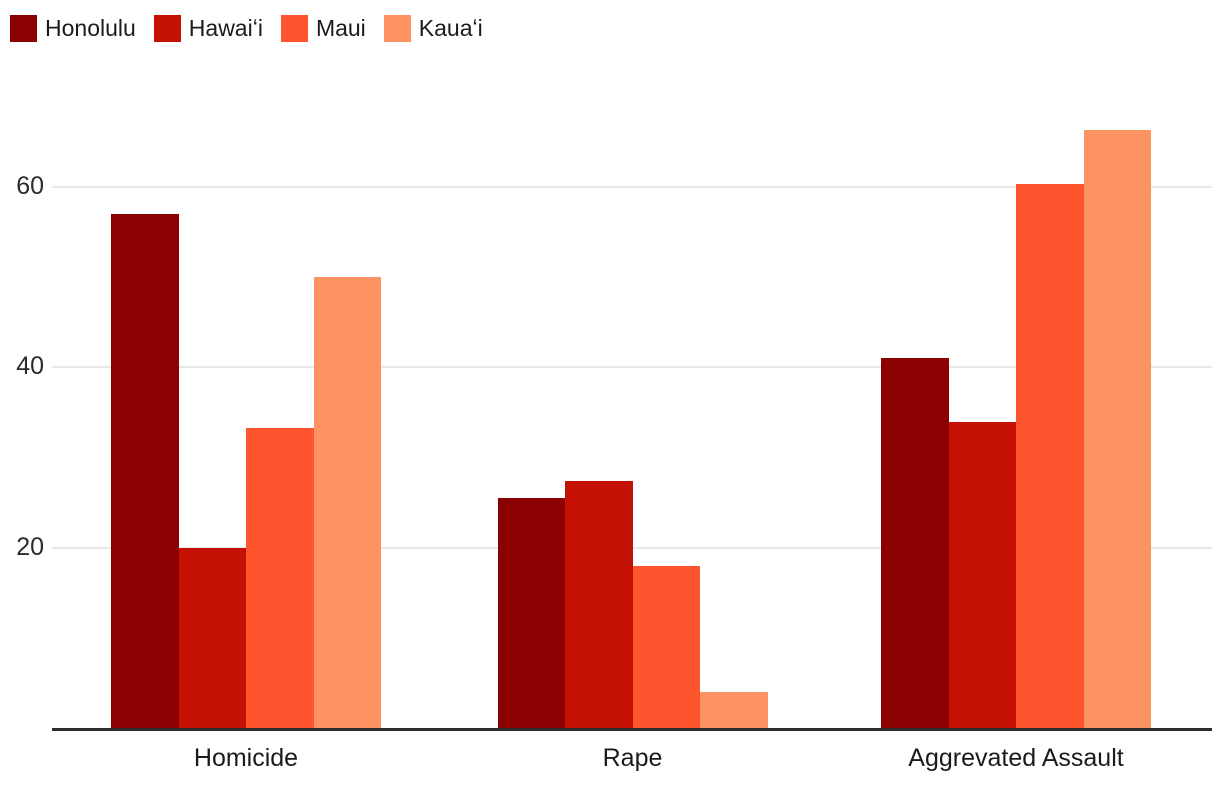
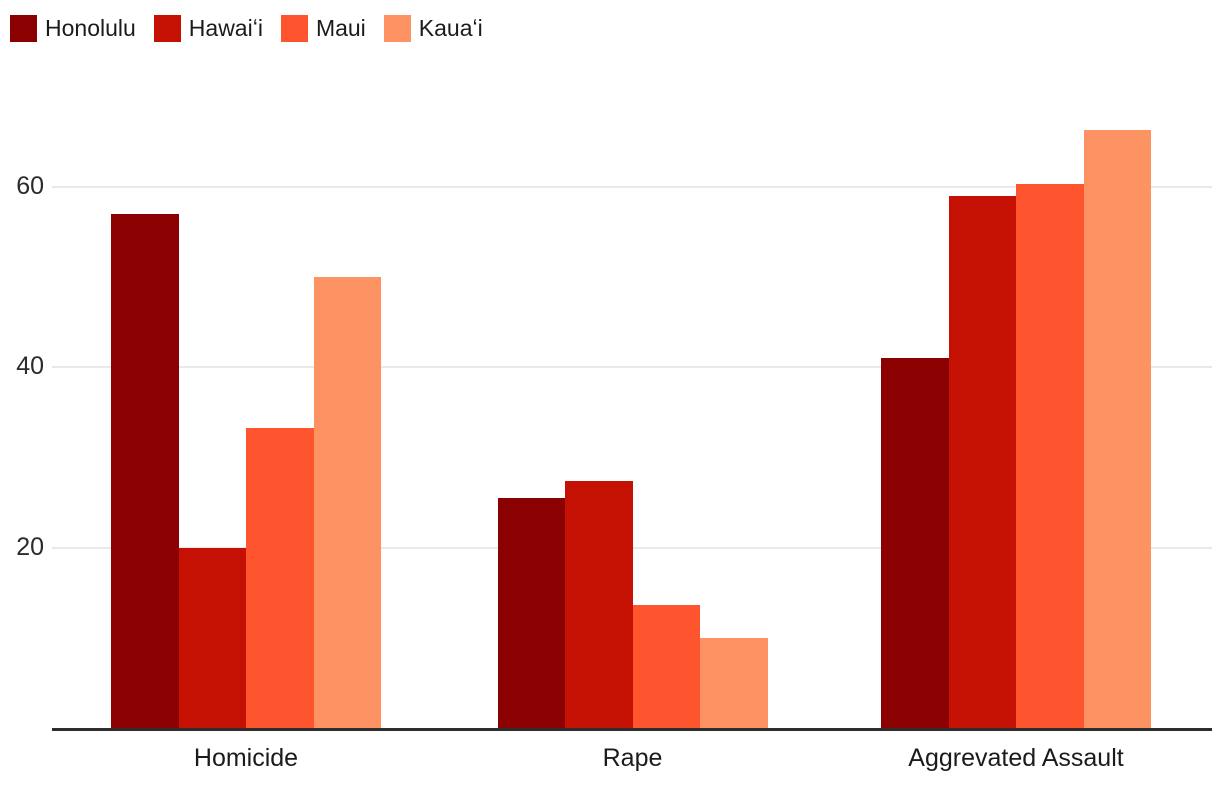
Maui/Rape: 18 -> 14
Kauaʻi/Rape: 4 -> 10
Hawaiʻi/Aggrevated Assault: 34 -> 59
